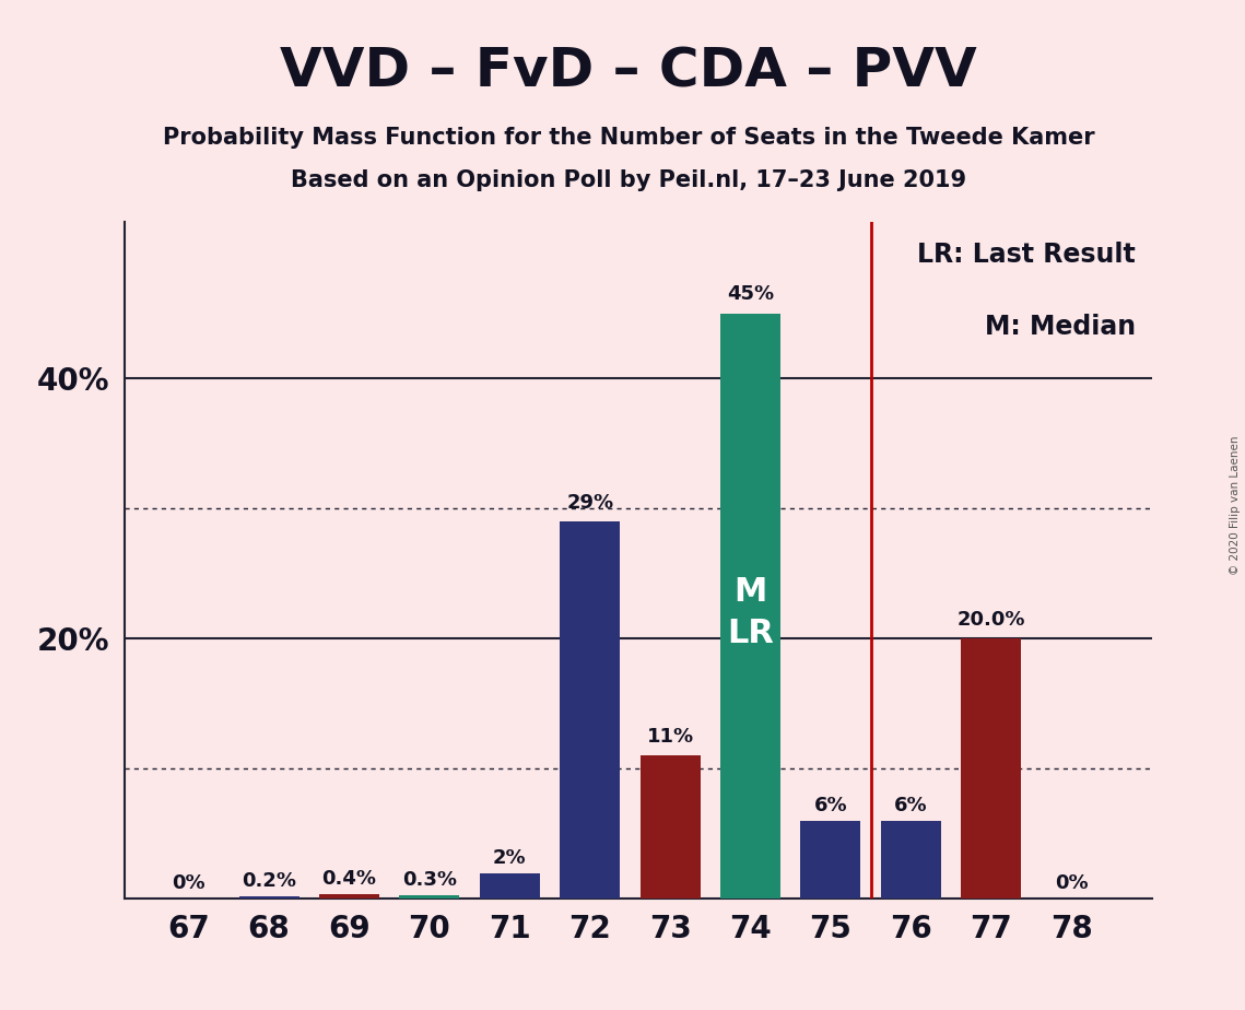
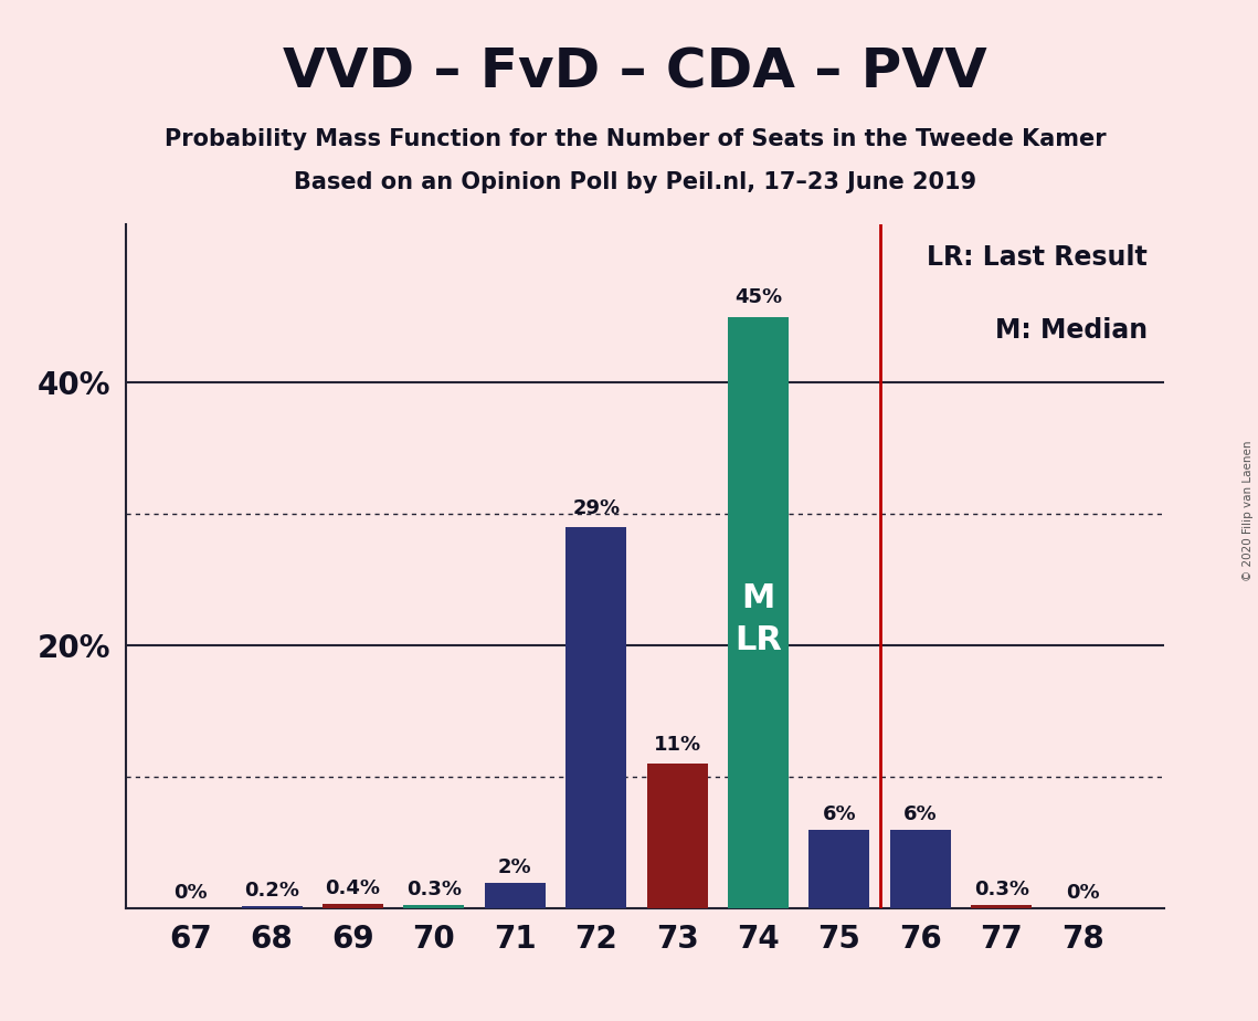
77: 20.0% -> 0.3%
